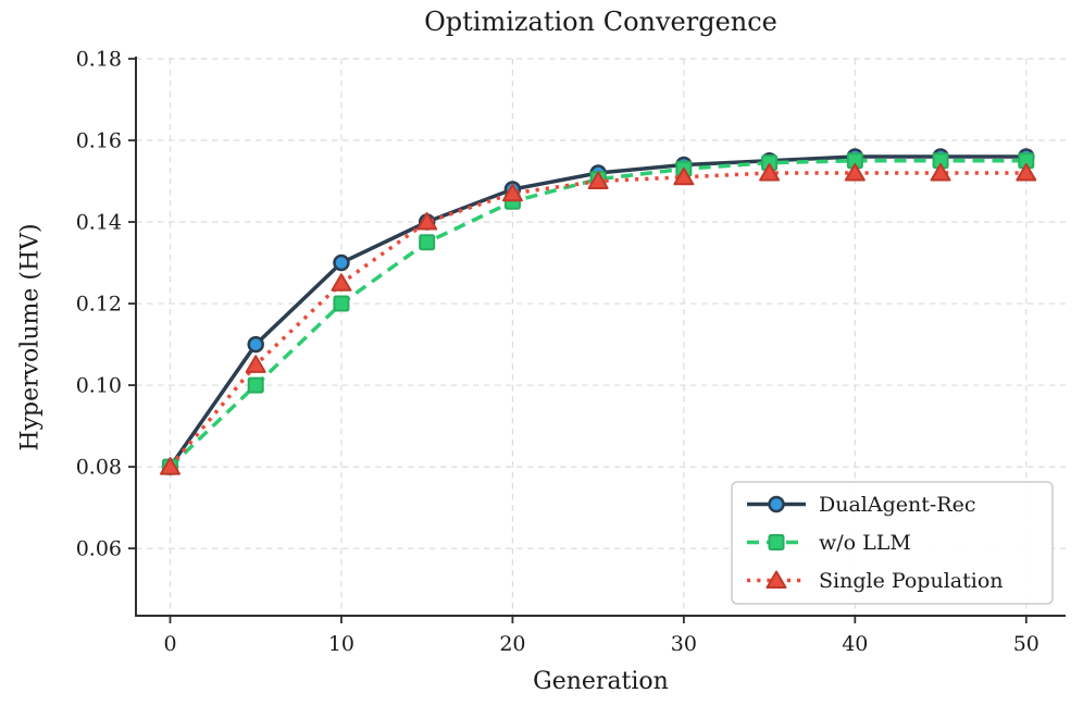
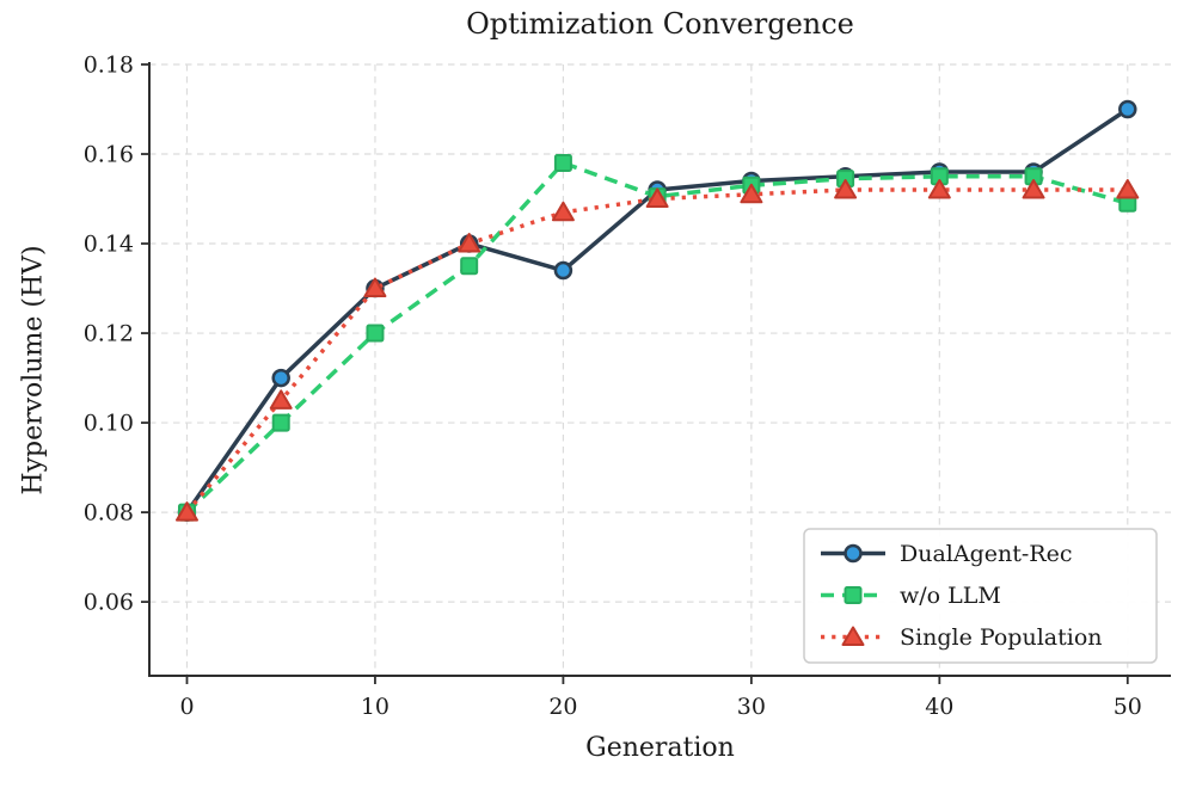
Single Population/10: 0.125 -> 0.130
DualAgent-Rec/20: 0.148 -> 0.134
w/o LLM/20: 0.145 -> 0.158
DualAgent-Rec/50: 0.156 -> 0.170
w/o LLM/50: 0.155 -> 0.149
